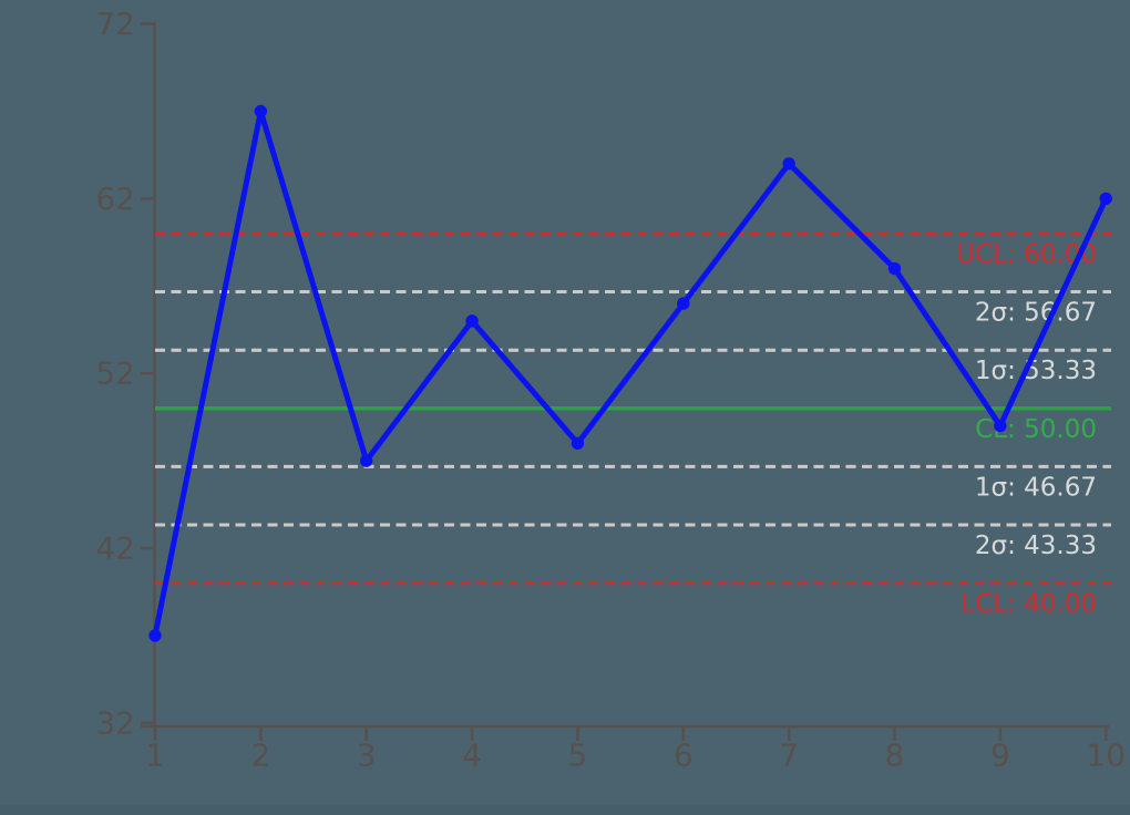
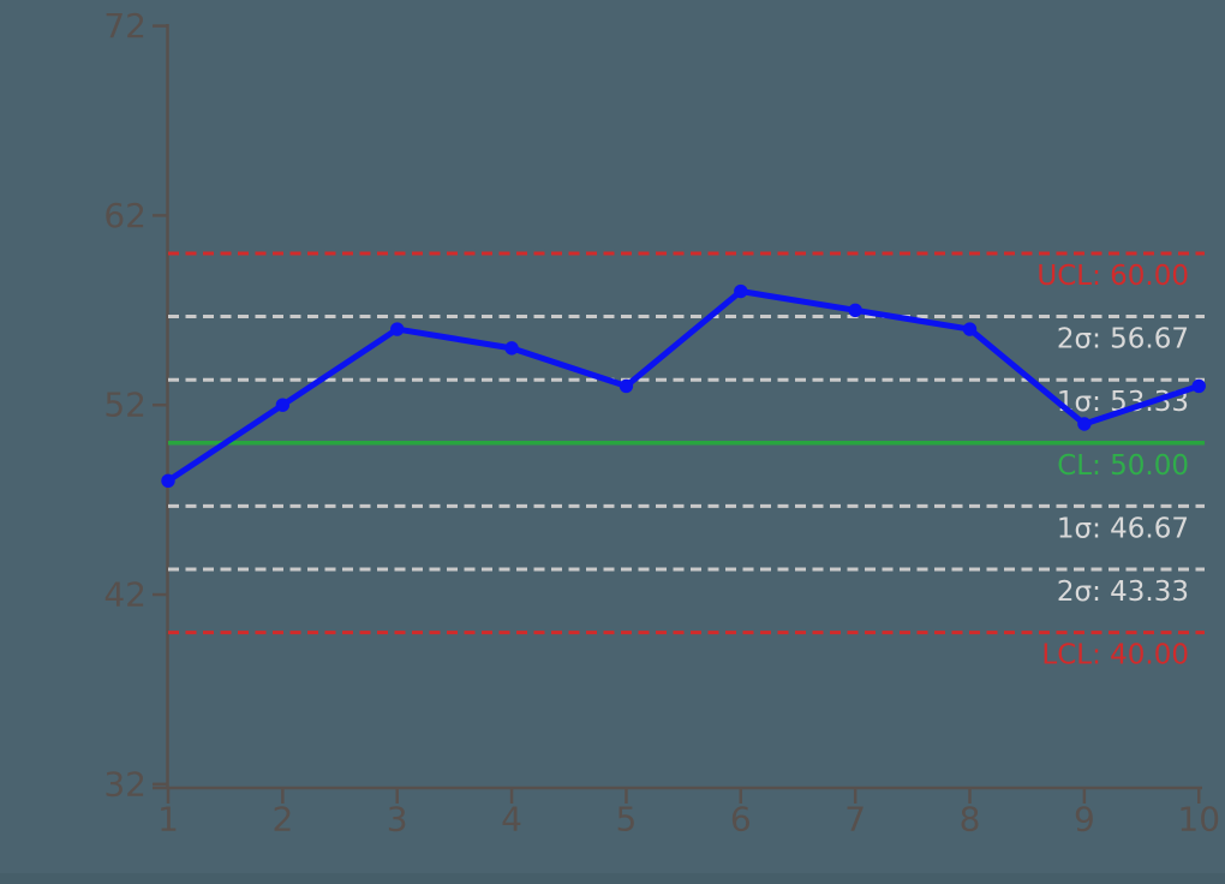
1: 37 -> 48
2: 67 -> 52
3: 47 -> 56
5: 48 -> 53
6: 56 -> 58
7: 64 -> 57
8: 58 -> 56
9: 49 -> 51
10: 62 -> 53
